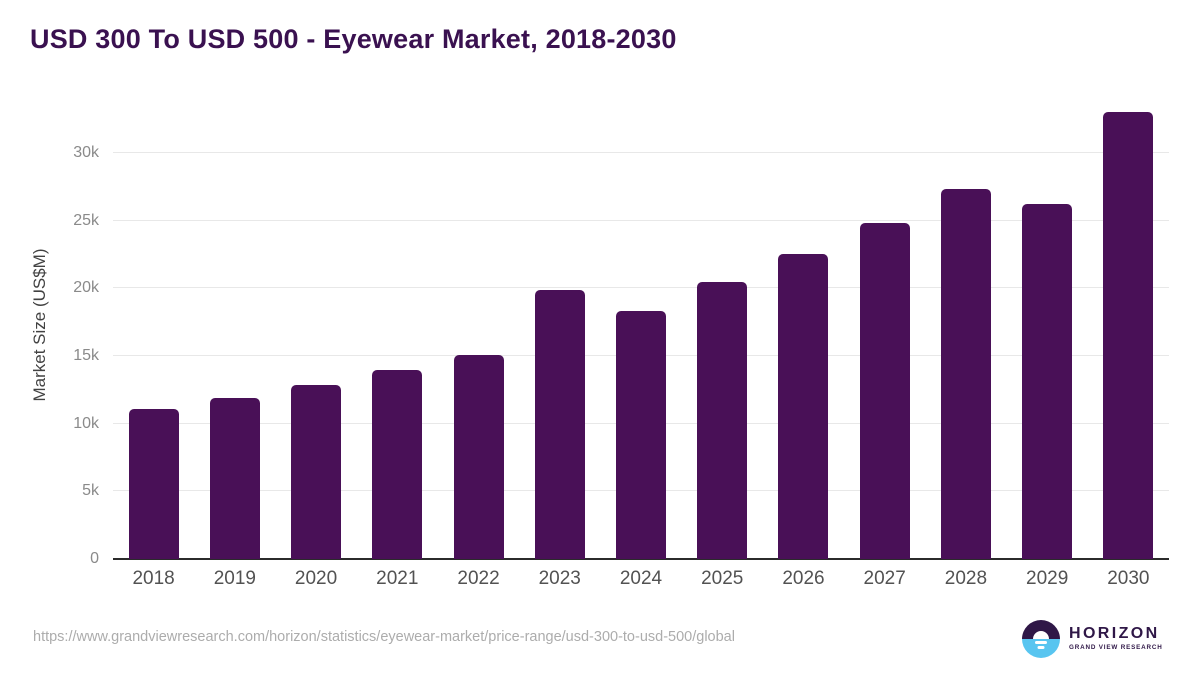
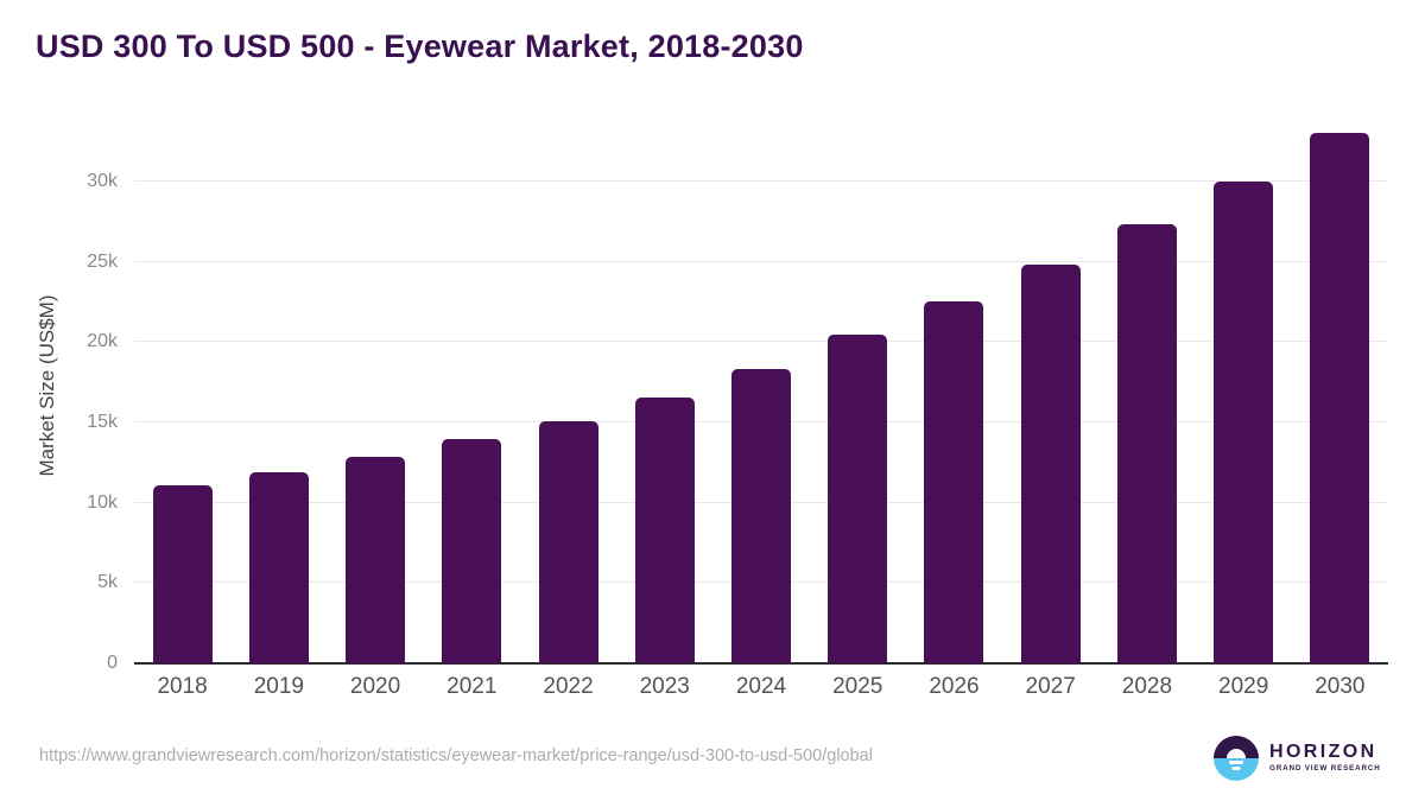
2023: 19.9k -> 16.6k
2029: 26.2k -> 30.0k
